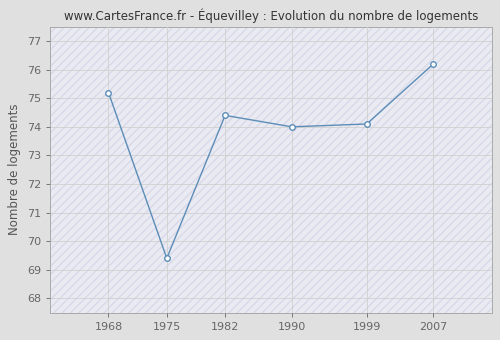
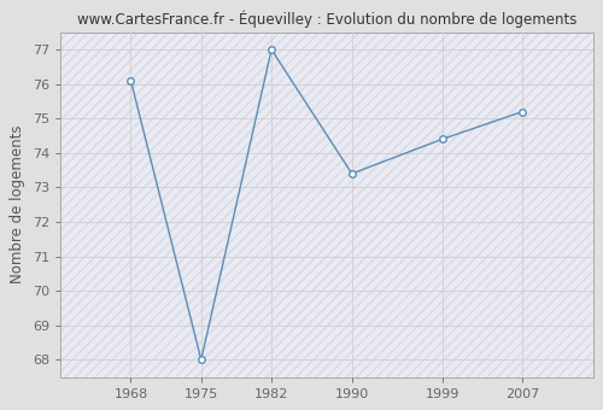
1968: 75.2 -> 76.1
1975: 69.4 -> 68.0
1982: 74.4 -> 77.0
1990: 74.0 -> 73.4
1999: 74.1 -> 74.4
2007: 76.2 -> 75.2
